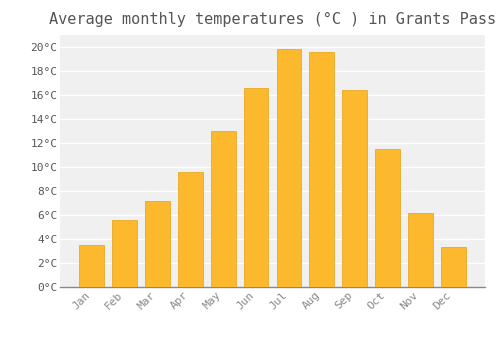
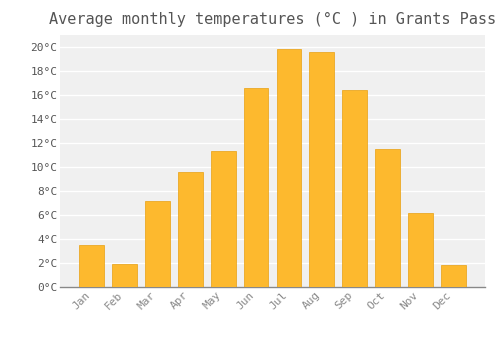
Feb: 5.6°C -> 1.9°C
May: 13.0°C -> 11.3°C
Dec: 3.3°C -> 1.8°C
